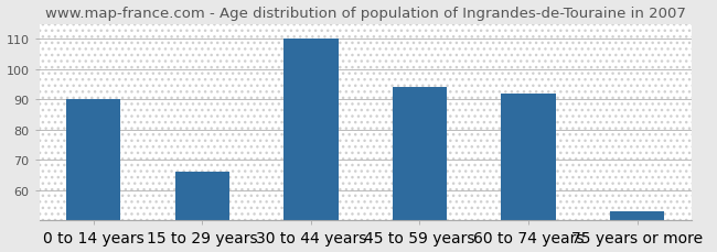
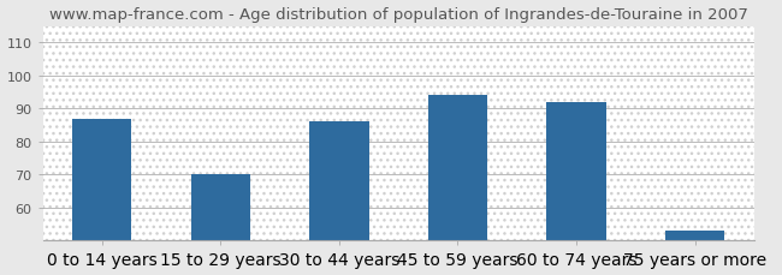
0 to 14 years: 90 -> 87
15 to 29 years: 66 -> 70
30 to 44 years: 110 -> 86
